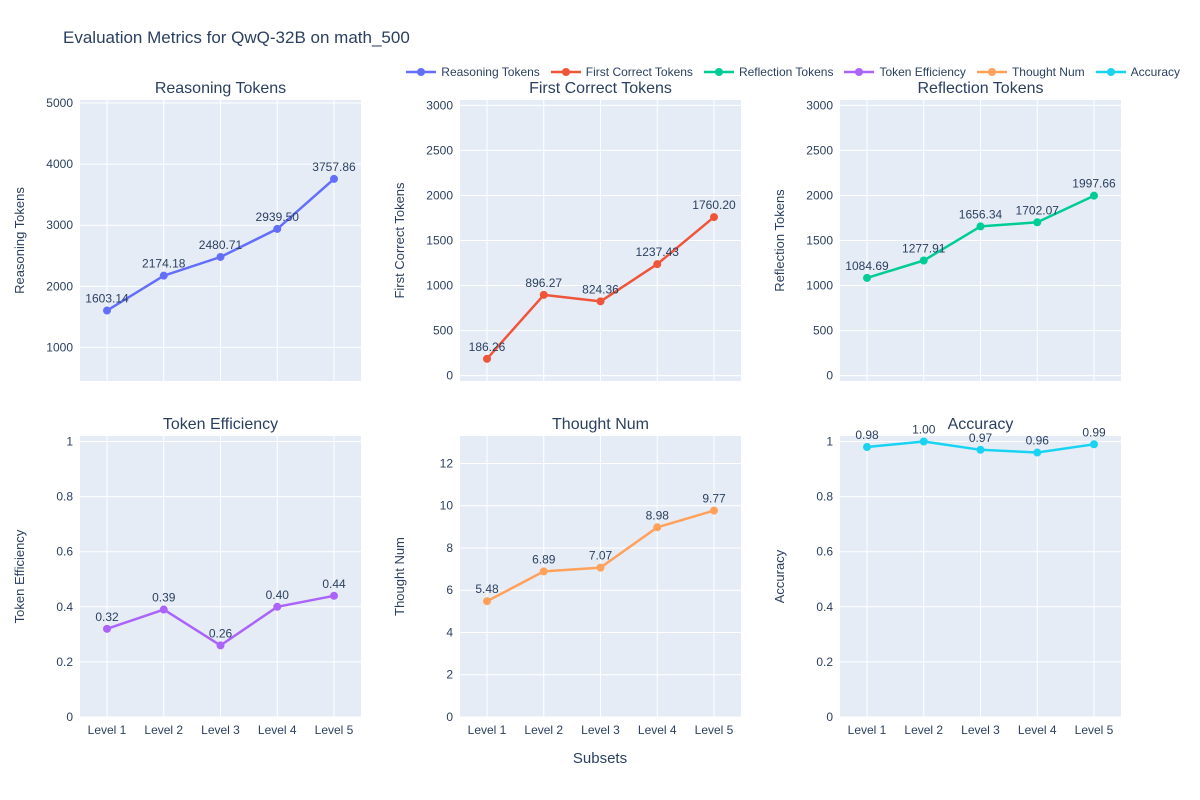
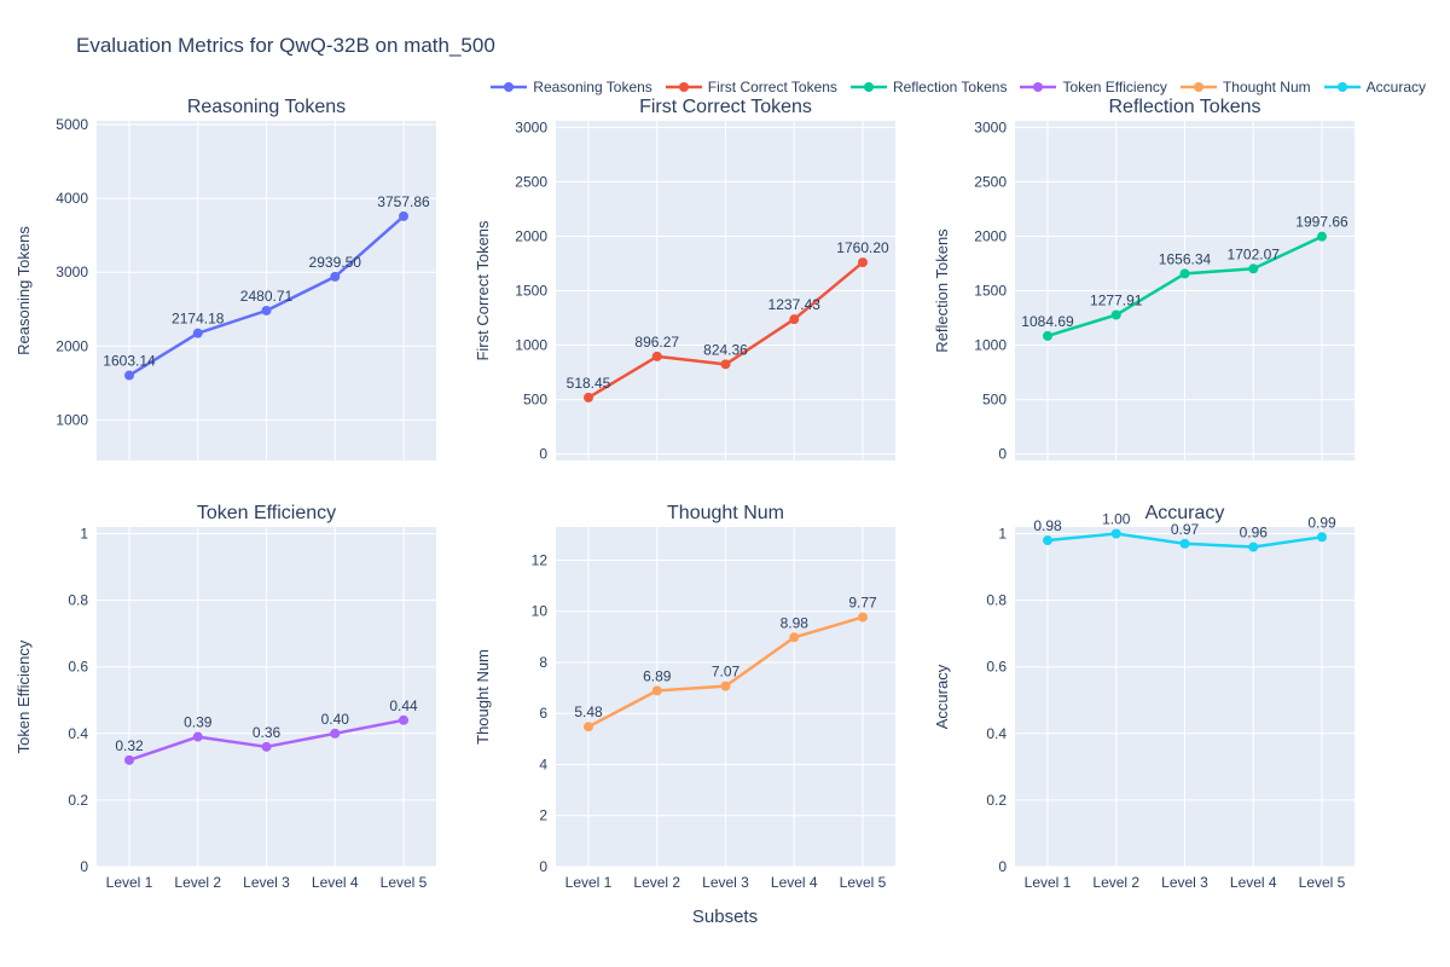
First Correct Tokens/Level 1: 186.26 -> 518.45
Token Efficiency/Level 3: 0.26 -> 0.36
